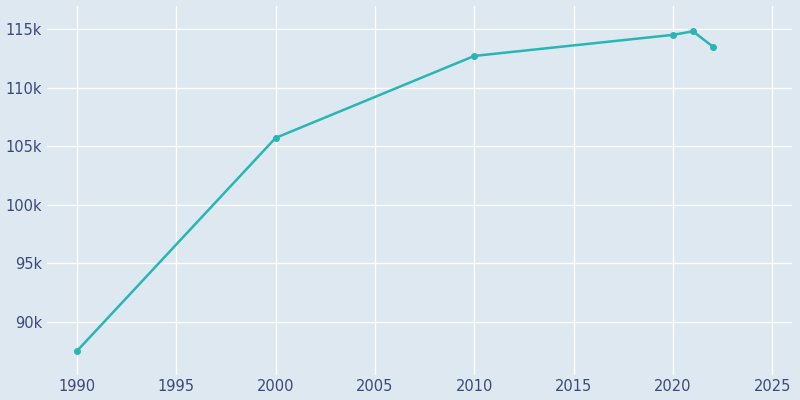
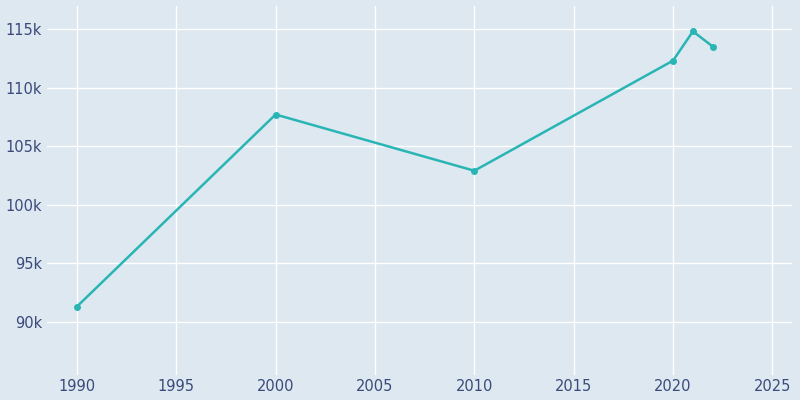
1990: 87.5k -> 91.3k
2000: 105.7k -> 107.7k
2010: 112.7k -> 102.9k
2020: 114.5k -> 112.3k
